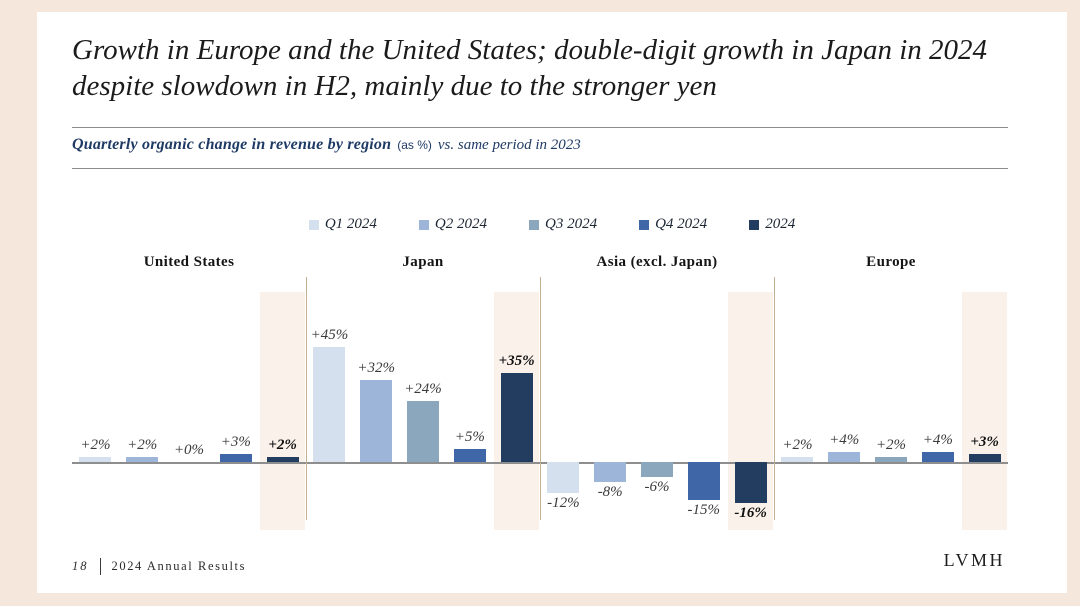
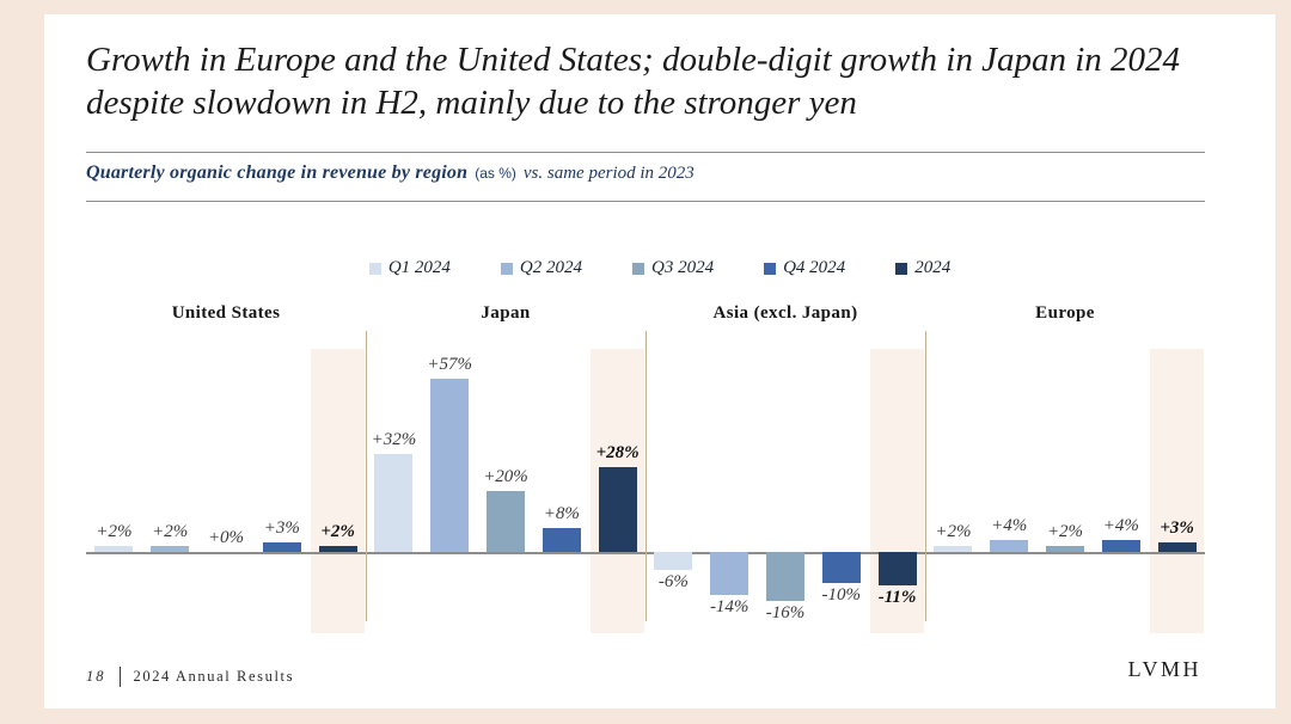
Q1 2024/Japan: +45% -> +32%
Q2 2024/Japan: +32% -> +57%
Q3 2024/Japan: +24% -> +20%
Q4 2024/Japan: +5% -> +8%
2024/Japan: +35% -> +28%
Q1 2024/Asia (excl. Japan): -12% -> -6%
Q2 2024/Asia (excl. Japan): -8% -> -14%
Q3 2024/Asia (excl. Japan): -6% -> -16%
Q4 2024/Asia (excl. Japan): -15% -> -10%
2024/Asia (excl. Japan): -16% -> -11%
